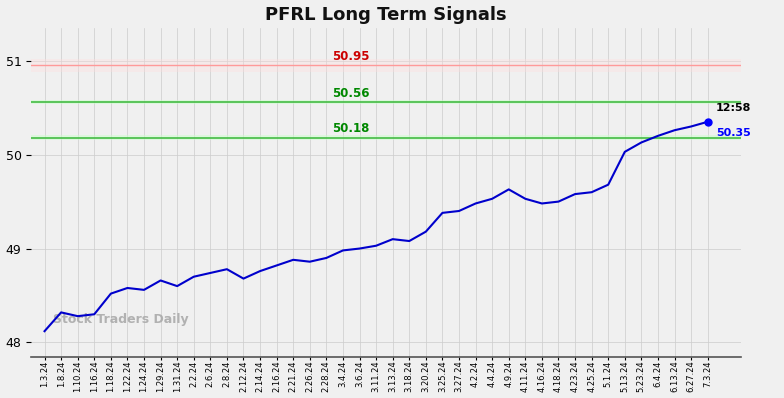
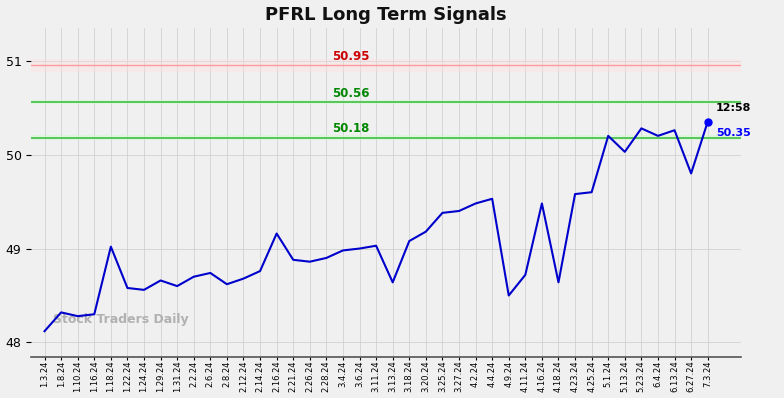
1.18.24: 48.52 -> 49.02
2.8.24: 48.78 -> 48.62
2.16.24: 48.82 -> 49.16
3.13.24: 49.10 -> 48.64
4.9.24: 49.63 -> 48.50
4.11.24: 49.53 -> 48.72
4.18.24: 49.50 -> 48.64
5.1.24: 49.68 -> 50.20
5.23.24: 50.13 -> 50.28
6.27.24: 50.30 -> 49.80
